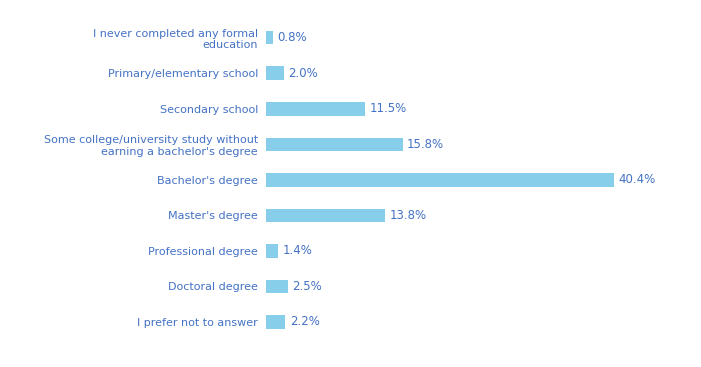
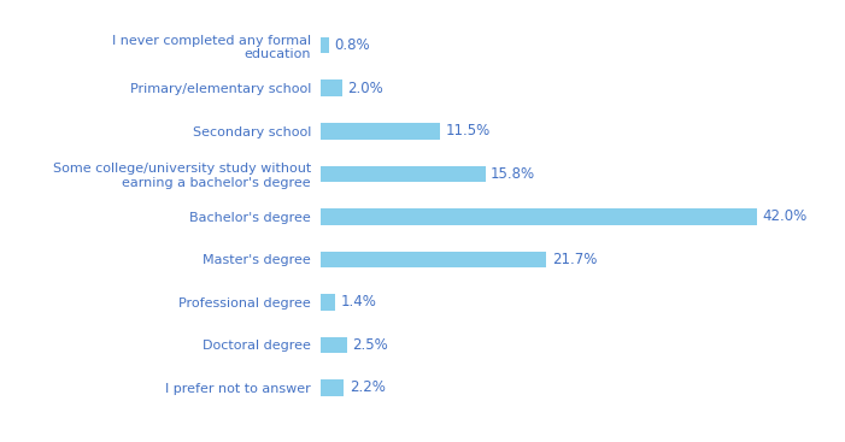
Bachelor's degree: 40.4% -> 42.0%
Master's degree: 13.8% -> 21.7%
